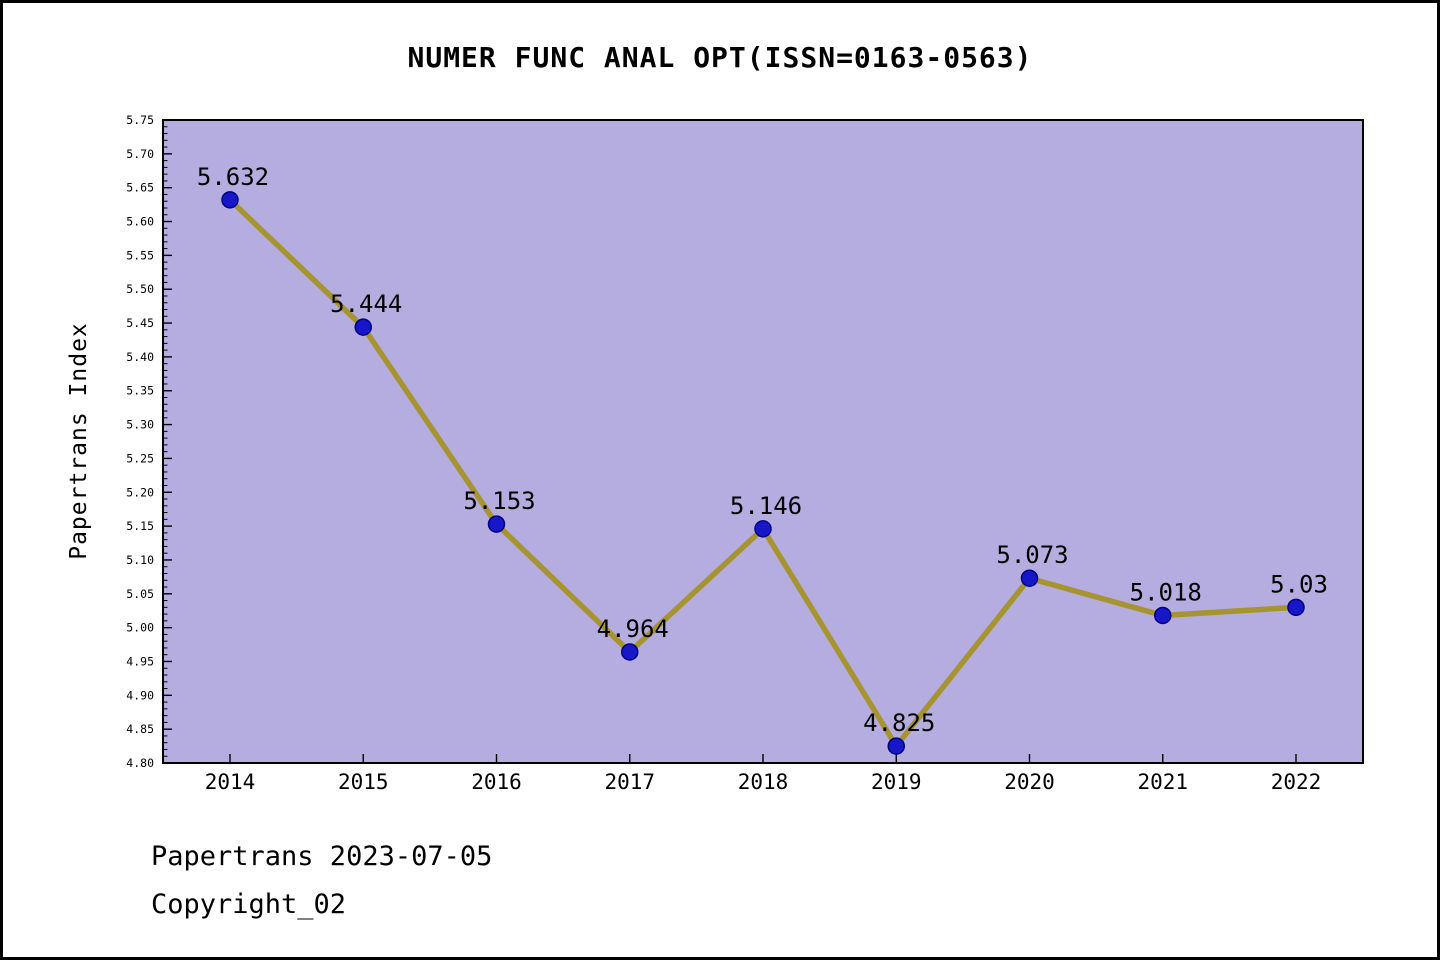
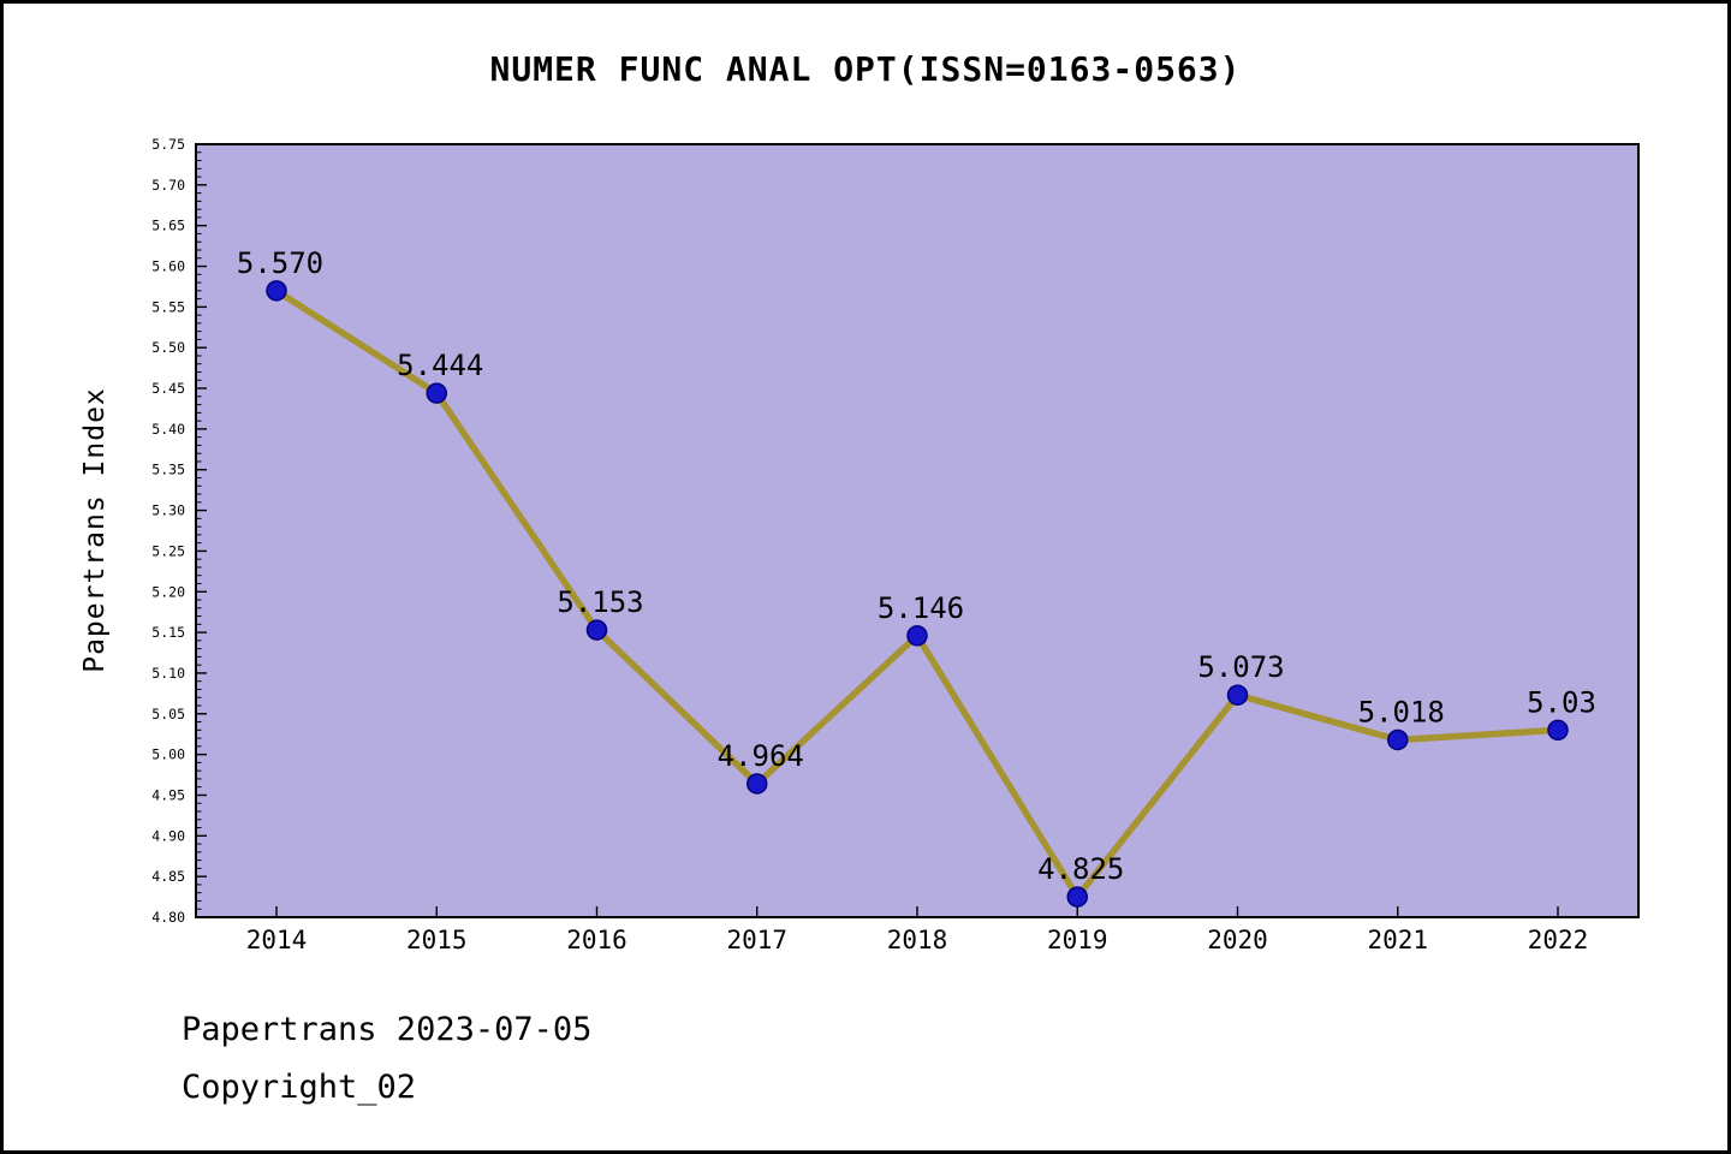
2014: 5.632 -> 5.570
